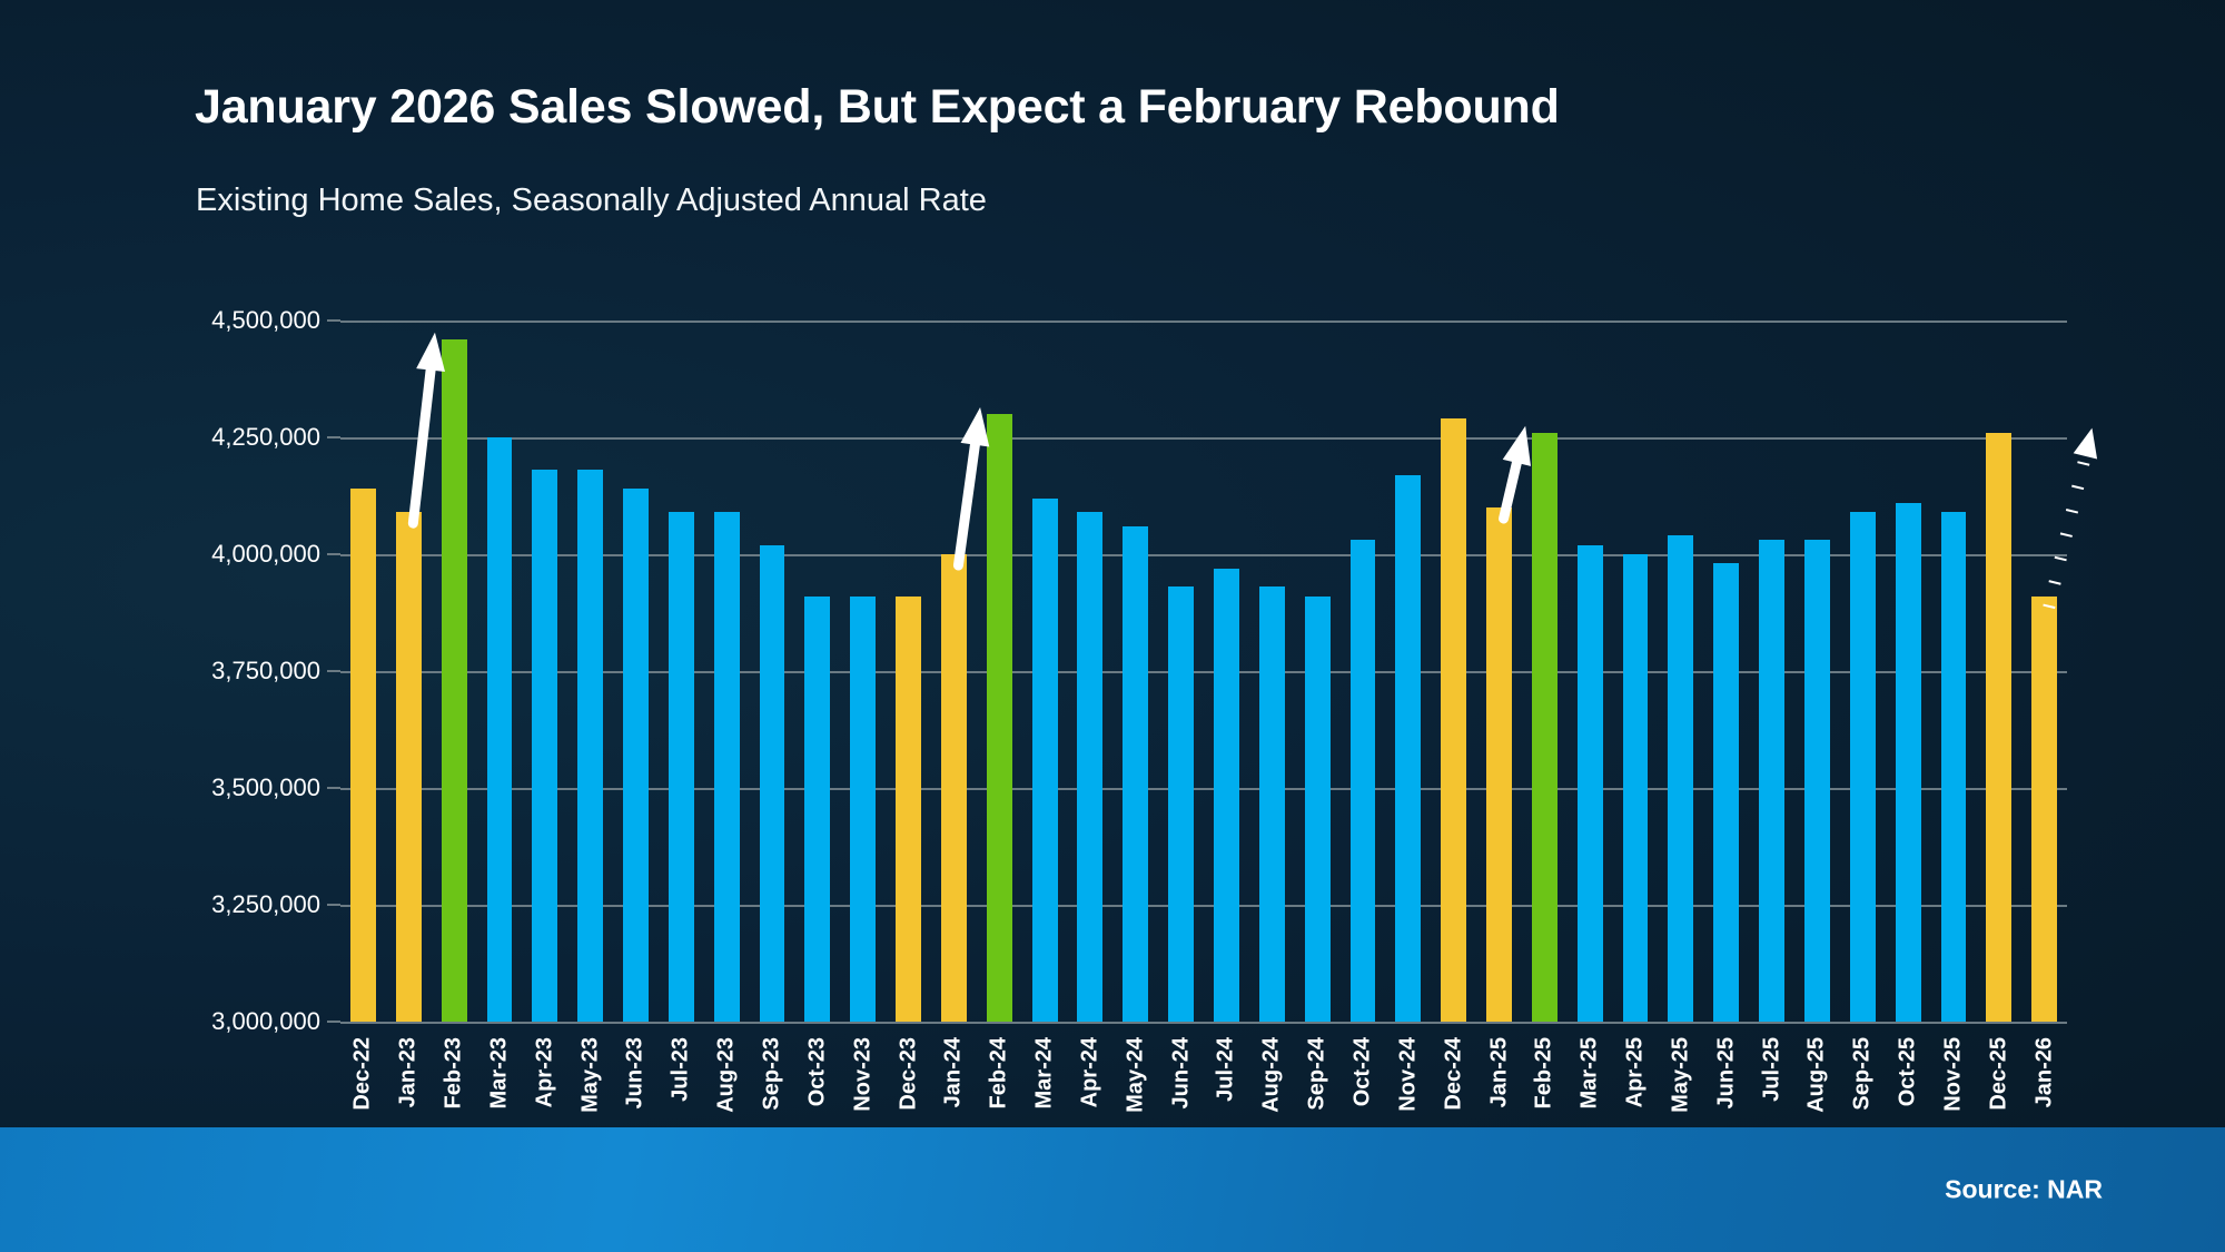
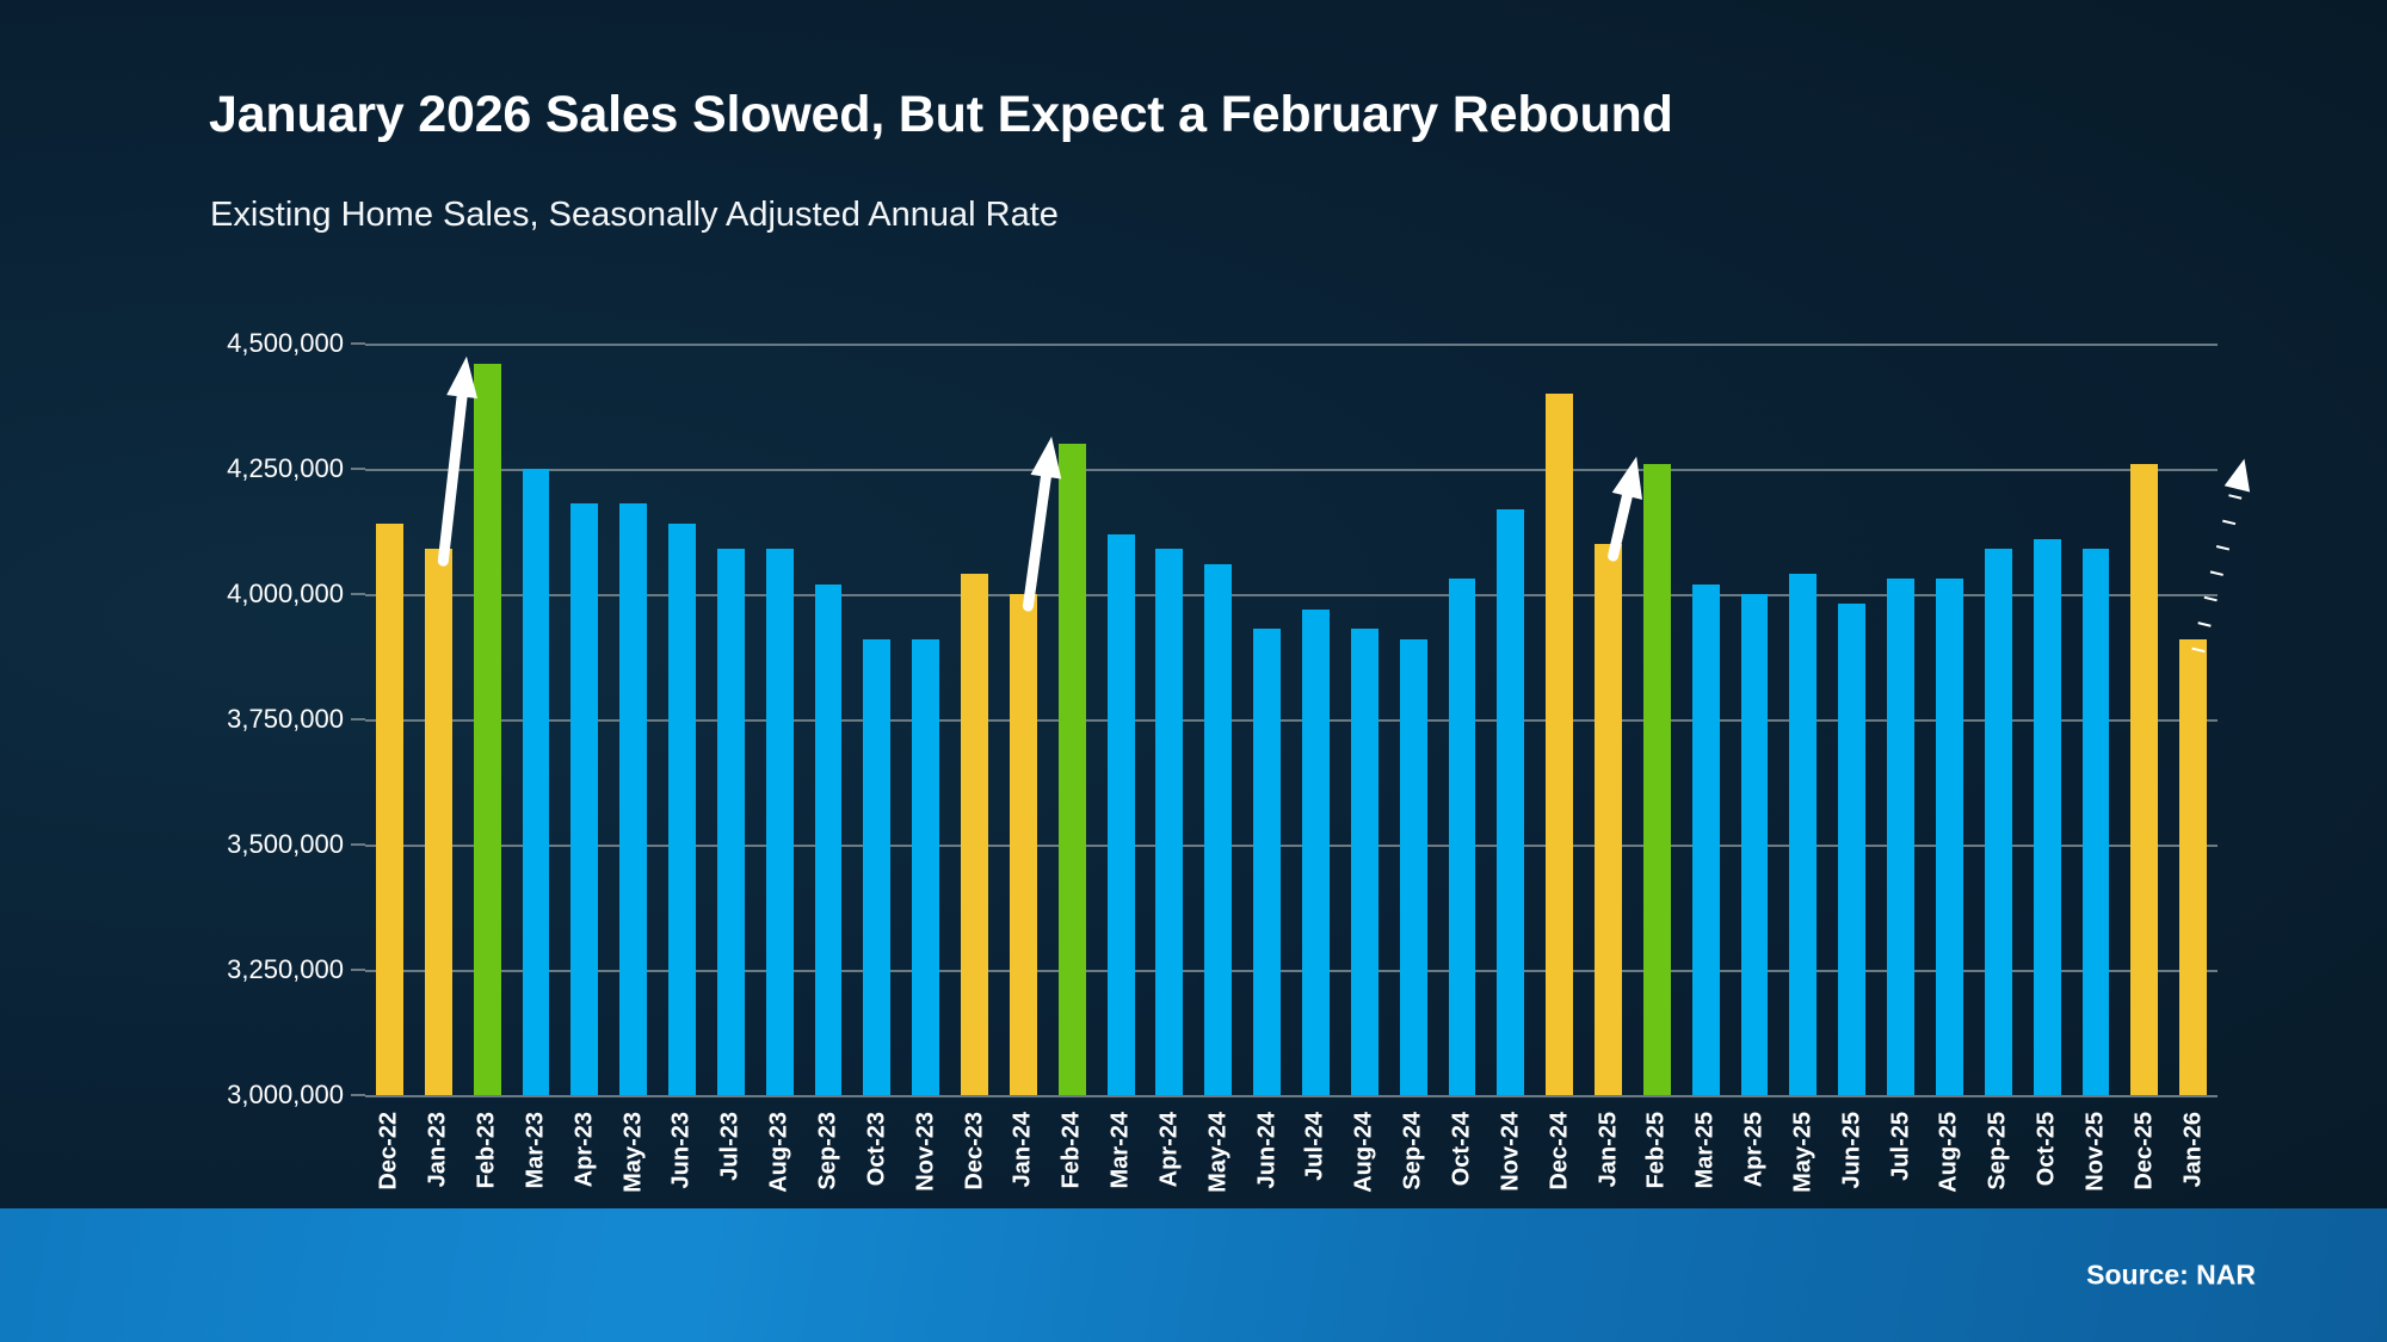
Dec-23: 3910000 -> 4040000
Dec-24: 4290000 -> 4400000
